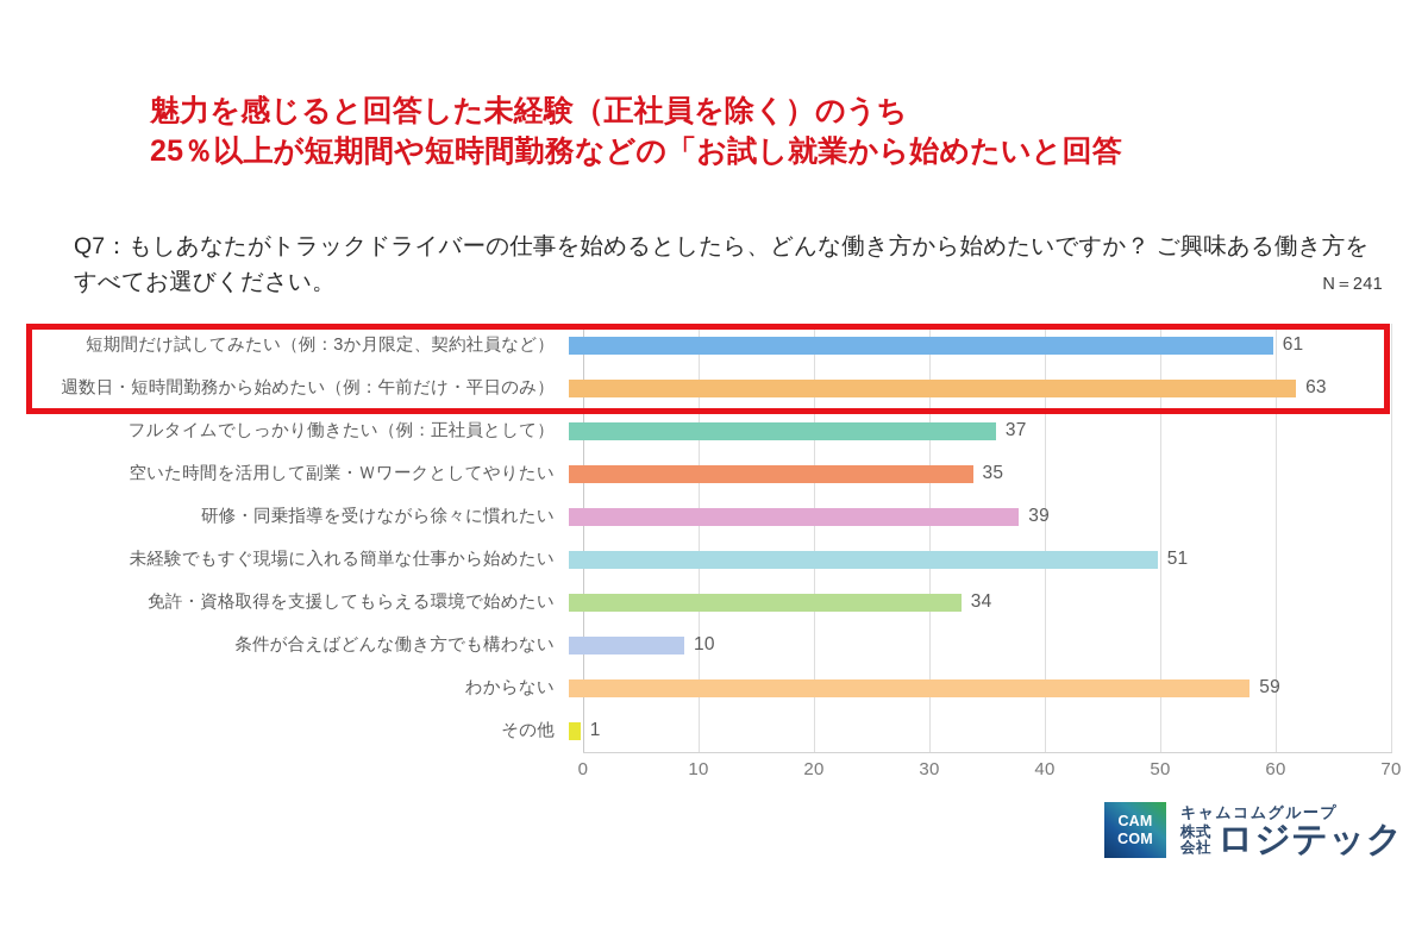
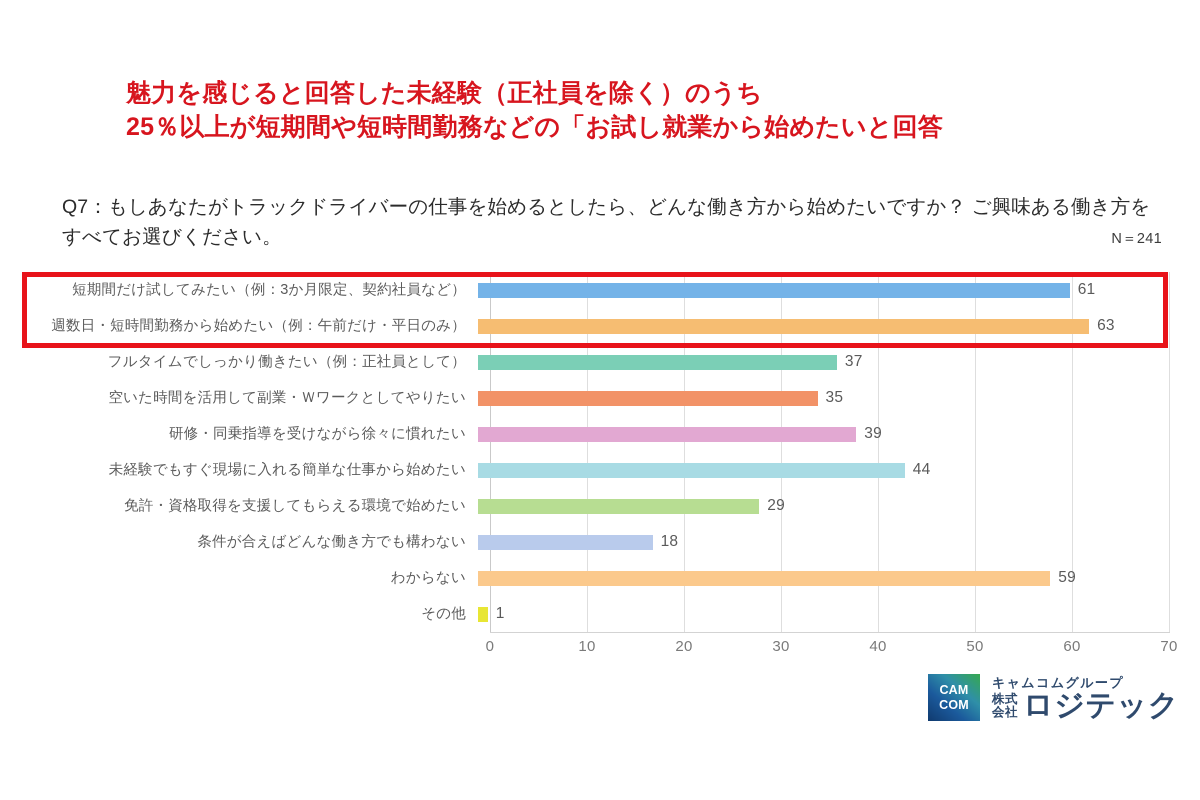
未経験でもすぐ現場に入れる簡単な仕事から始めたい: 51 -> 44
免許・資格取得を支援してもらえる環境で始めたい: 34 -> 29
条件が合えばどんな働き方でも構わない: 10 -> 18
